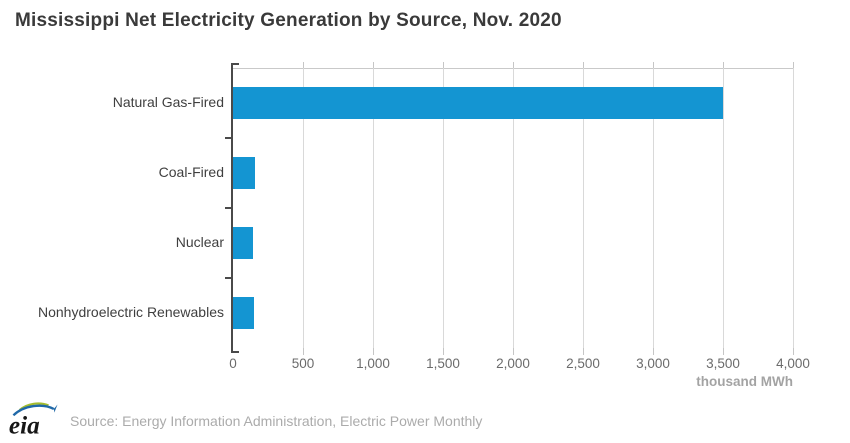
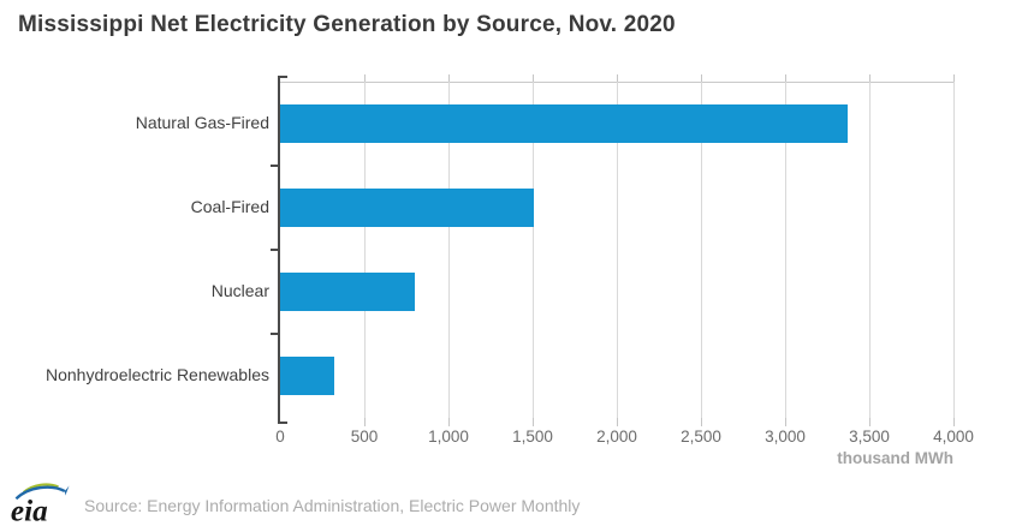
Natural Gas-Fired: 3500 -> 3370
Coal-Fired: 160 -> 1510
Nuclear: 140 -> 800
Nonhydroelectric Renewables: 150 -> 320
